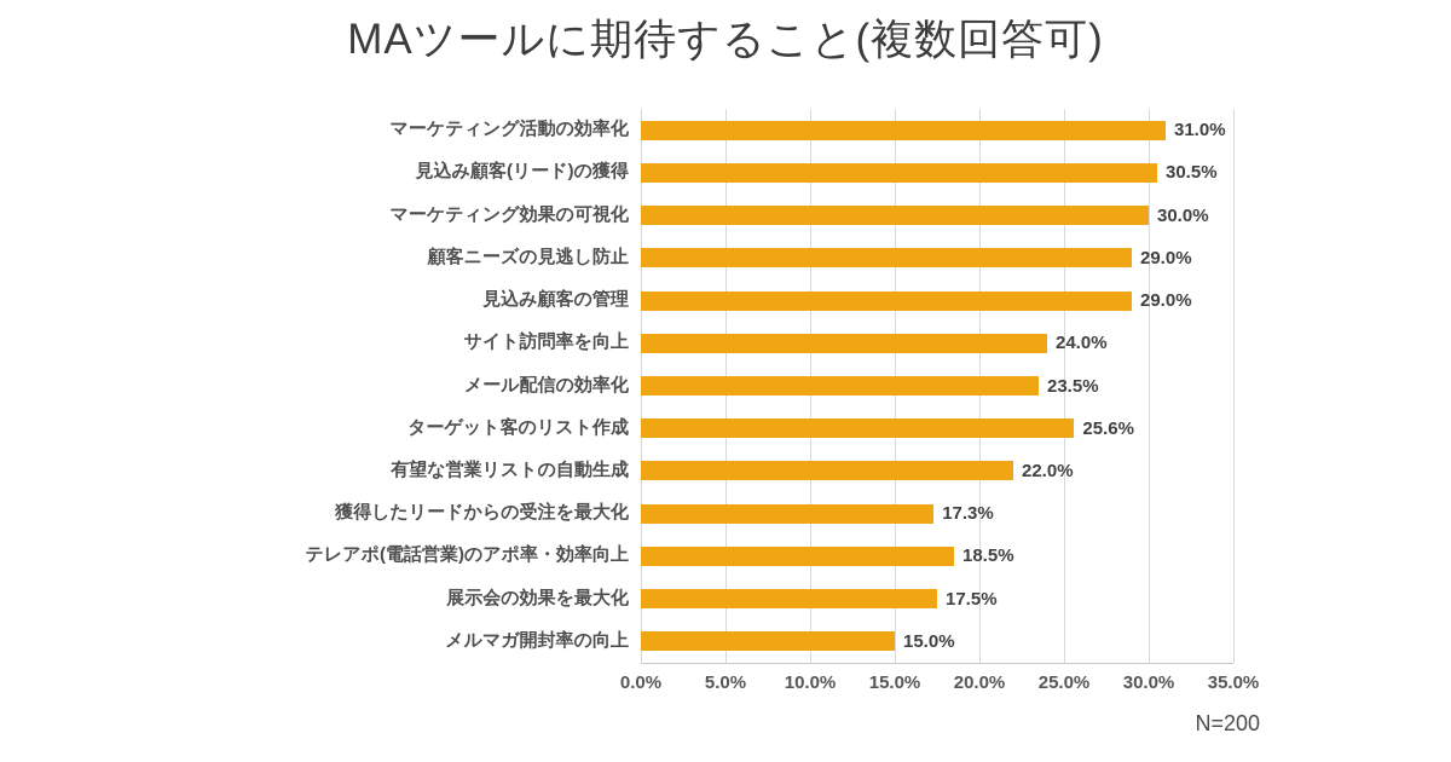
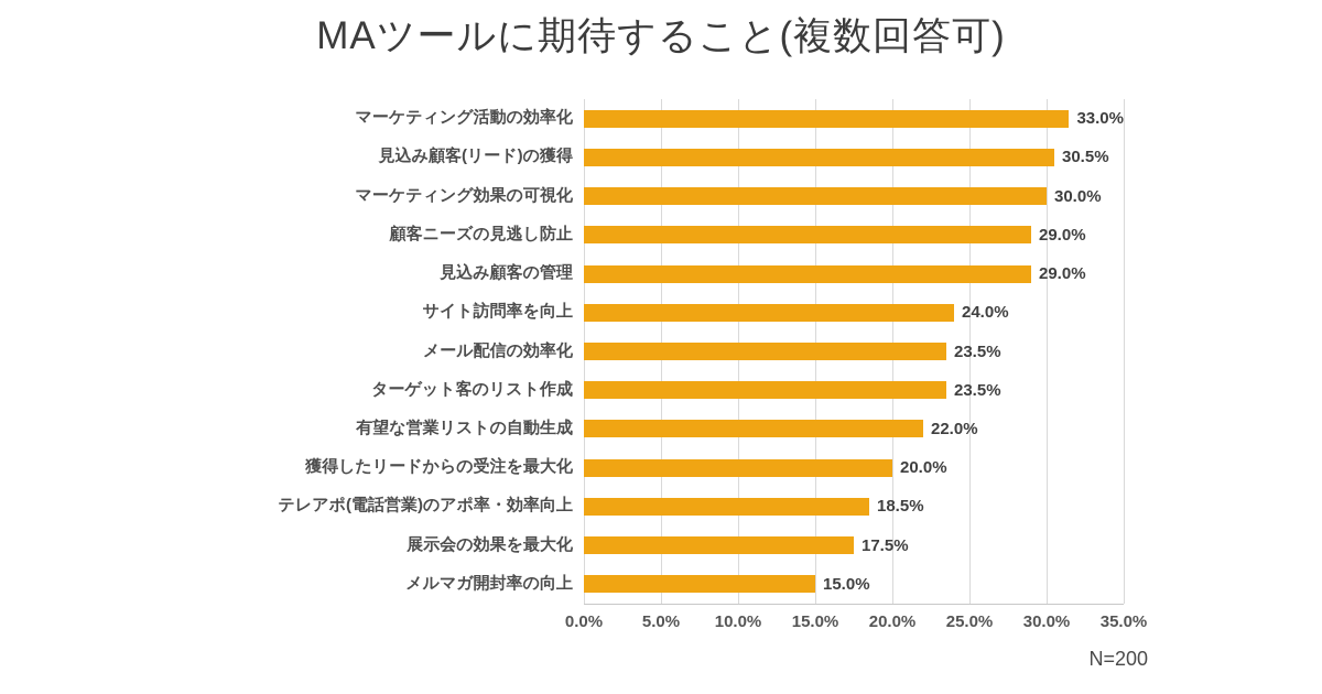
マーケティング活動の効率化: 31.0% -> 33.0%
ターゲット客のリスト作成: 25.6% -> 23.5%
獲得したリードからの受注を最大化: 17.3% -> 20.0%
